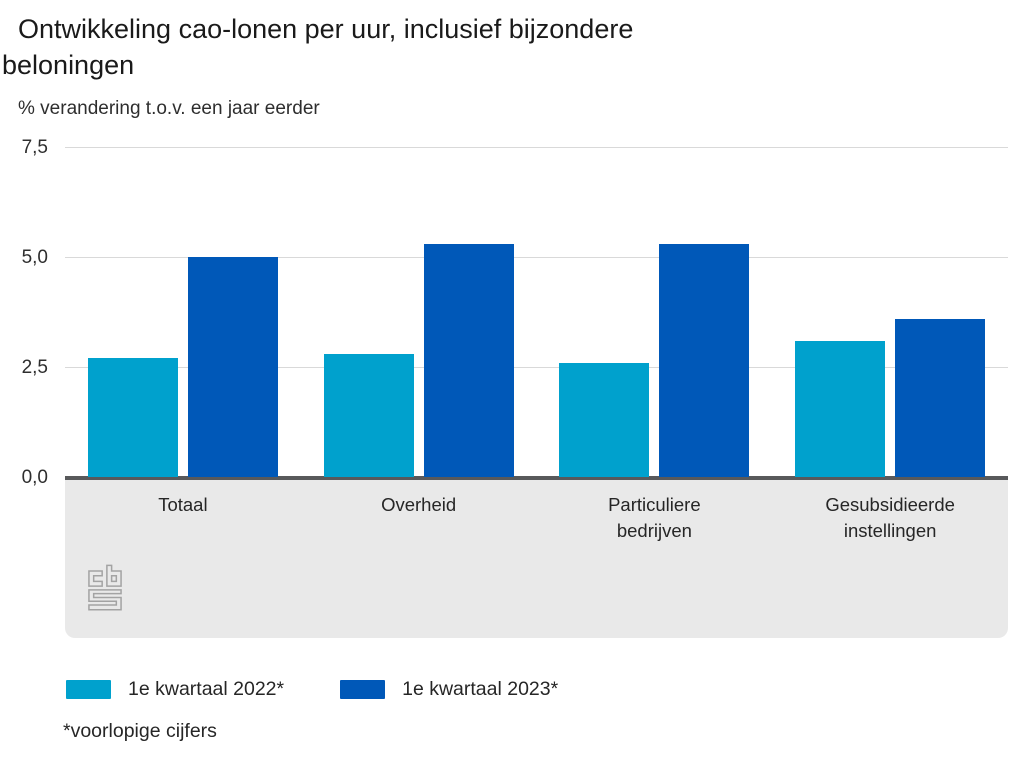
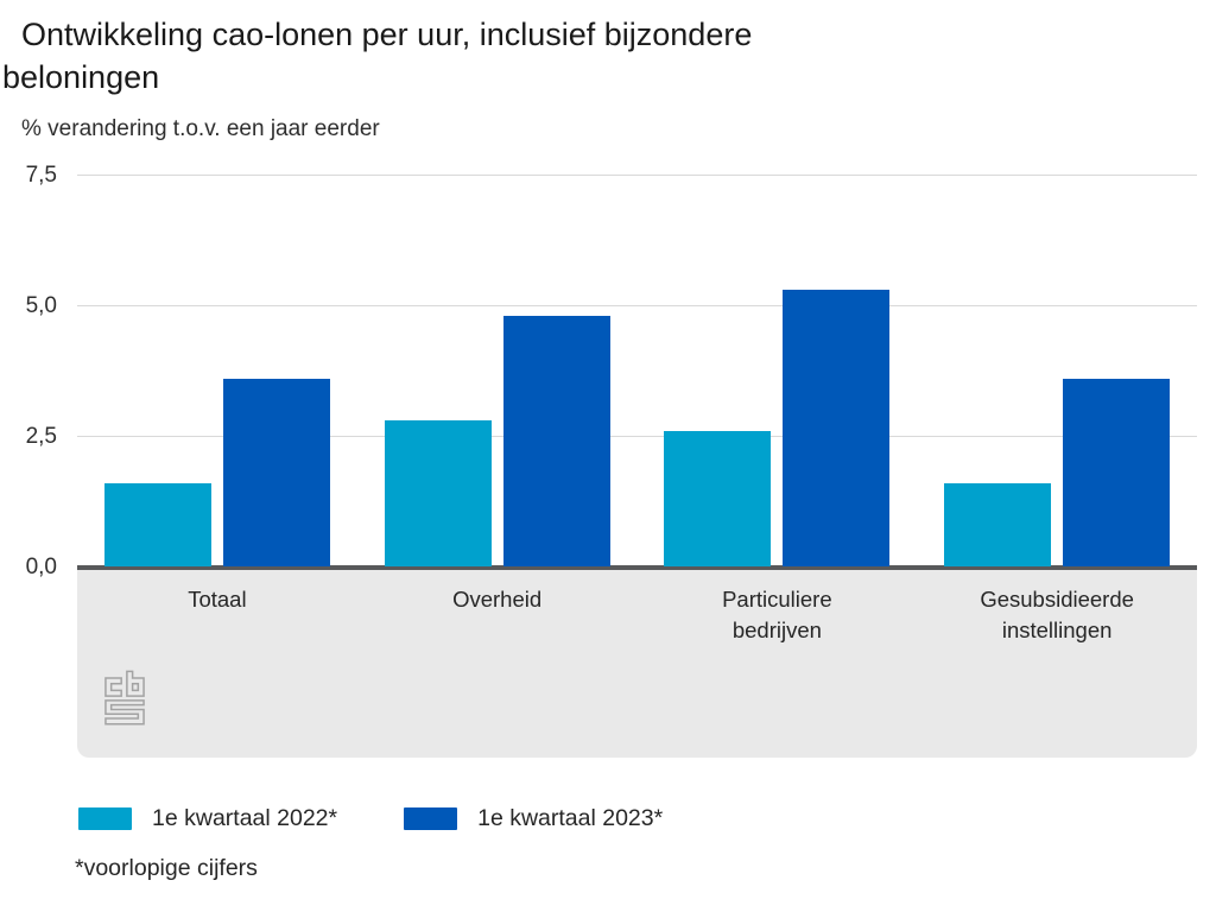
1e kwartaal 2022*/Totaal: 2,7 -> 1,6
1e kwartaal 2023*/Totaal: 5,0 -> 3,6
1e kwartaal 2023*/Overheid: 5,3 -> 4,8
1e kwartaal 2022*/Gesubsidieerde instellingen: 3,1 -> 1,6
